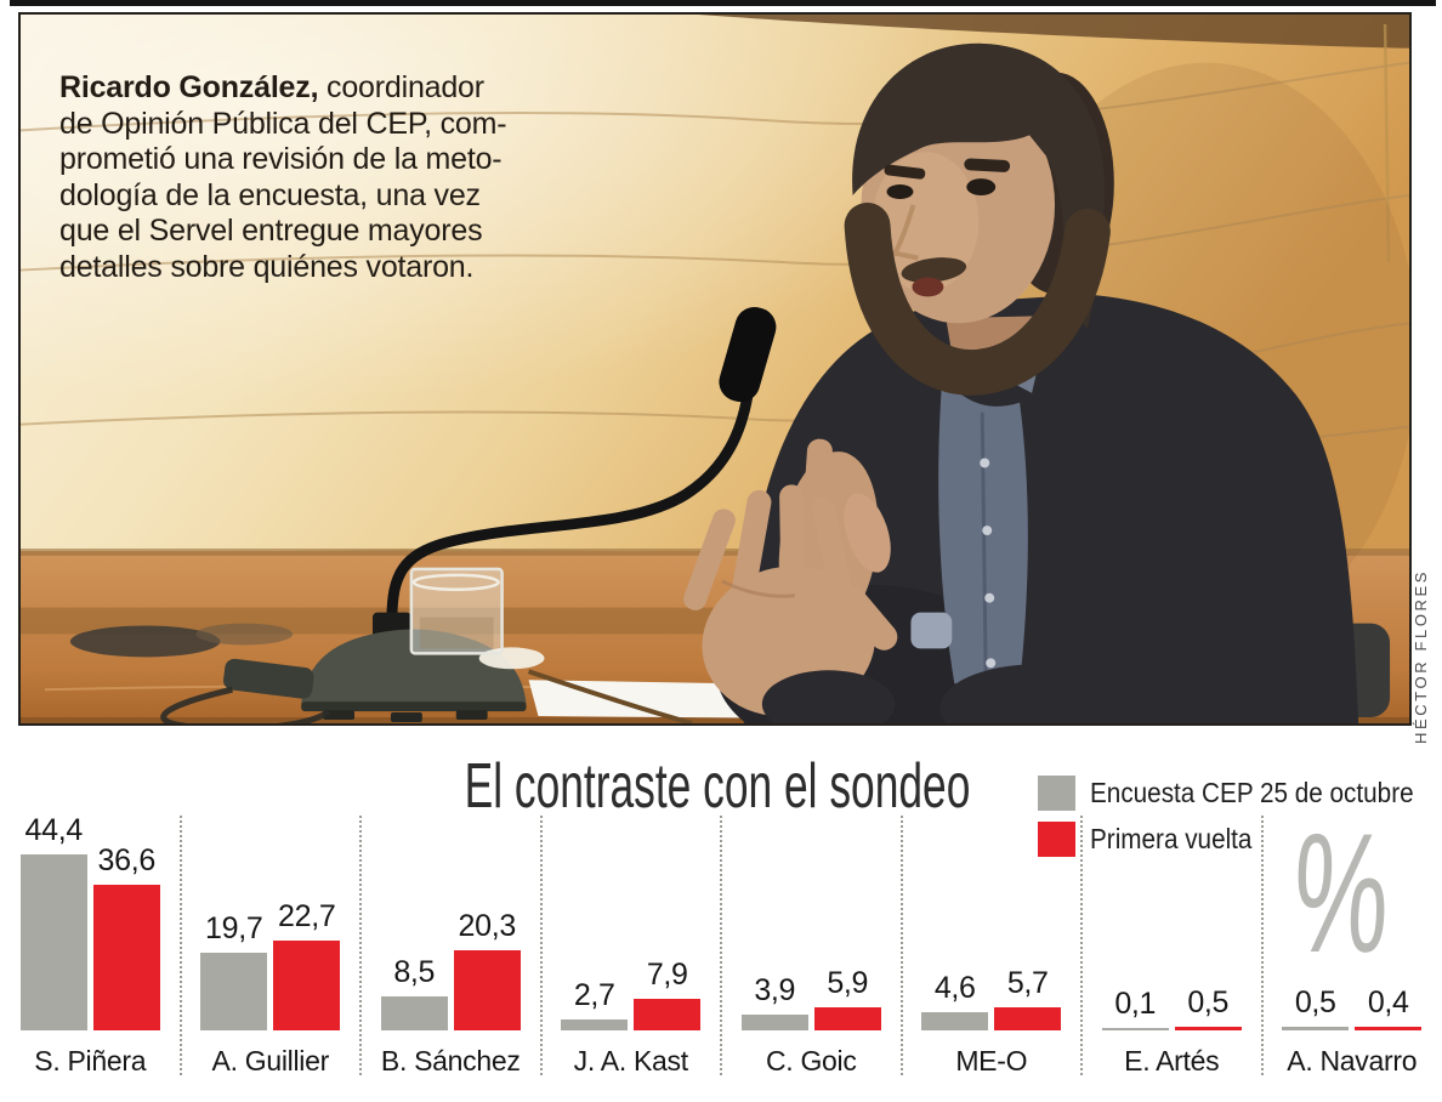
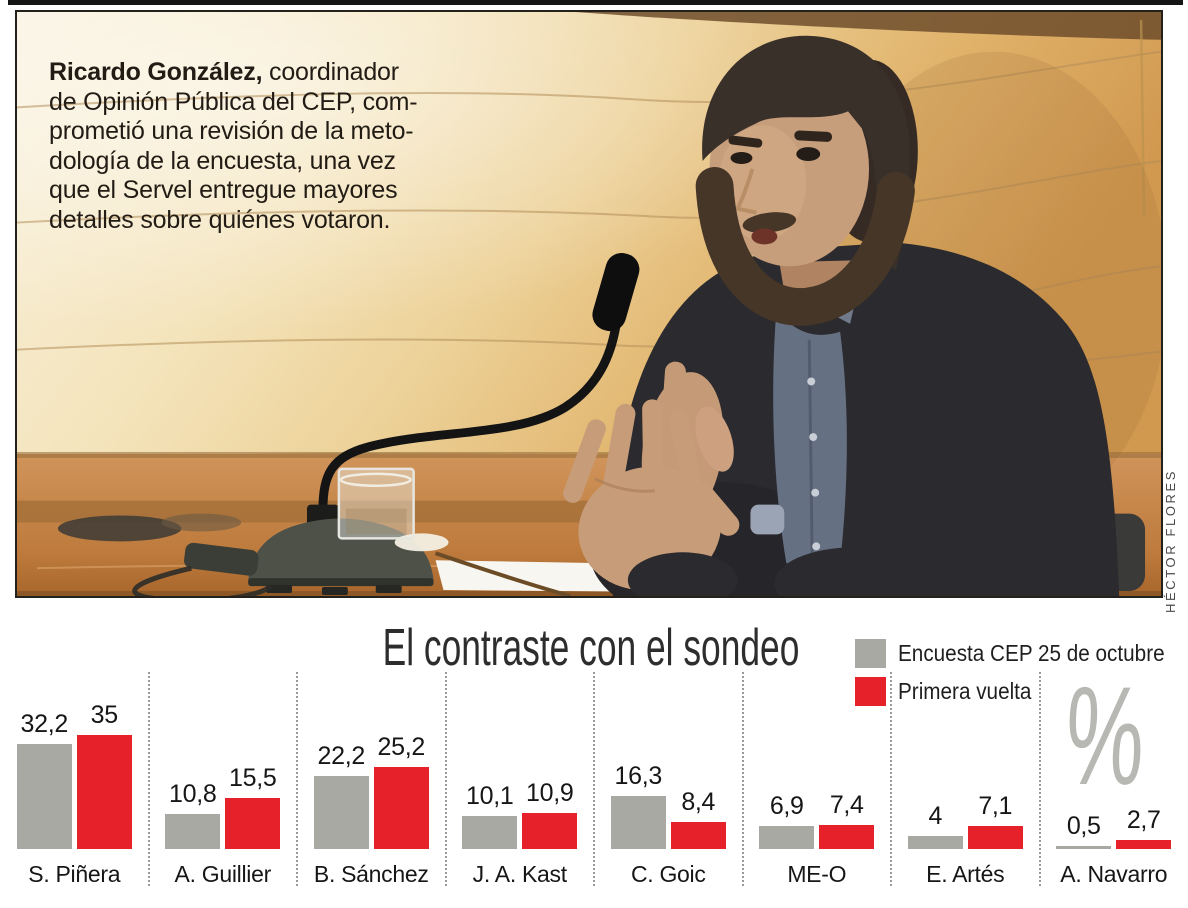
Encuesta CEP 25 de octubre/S. Piñera: 44,4 -> 32,2
Primera vuelta/S. Piñera: 36,6 -> 35
Encuesta CEP 25 de octubre/A. Guillier: 19,7 -> 10,8
Primera vuelta/A. Guillier: 22,7 -> 15,5
Encuesta CEP 25 de octubre/B. Sánchez: 8,5 -> 22,2
Primera vuelta/B. Sánchez: 20,3 -> 25,2
Encuesta CEP 25 de octubre/J. A. Kast: 2,7 -> 10,1
Primera vuelta/J. A. Kast: 7,9 -> 10,9
Encuesta CEP 25 de octubre/C. Goic: 3,9 -> 16,3
Primera vuelta/C. Goic: 5,9 -> 8,4
Encuesta CEP 25 de octubre/ME-O: 4,6 -> 6,9
Primera vuelta/ME-O: 5,7 -> 7,4
Encuesta CEP 25 de octubre/E. Artés: 0,1 -> 4
Primera vuelta/E. Artés: 0,5 -> 7,1
Primera vuelta/A. Navarro: 0,4 -> 2,7
